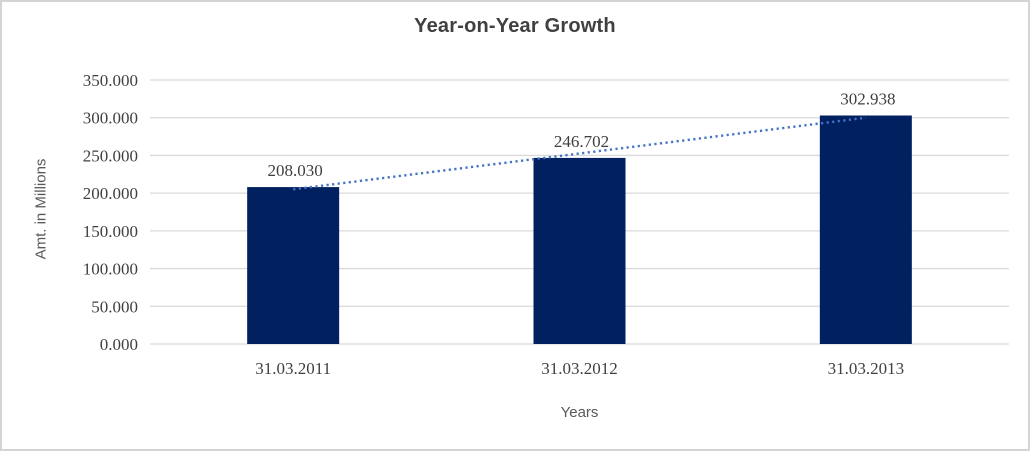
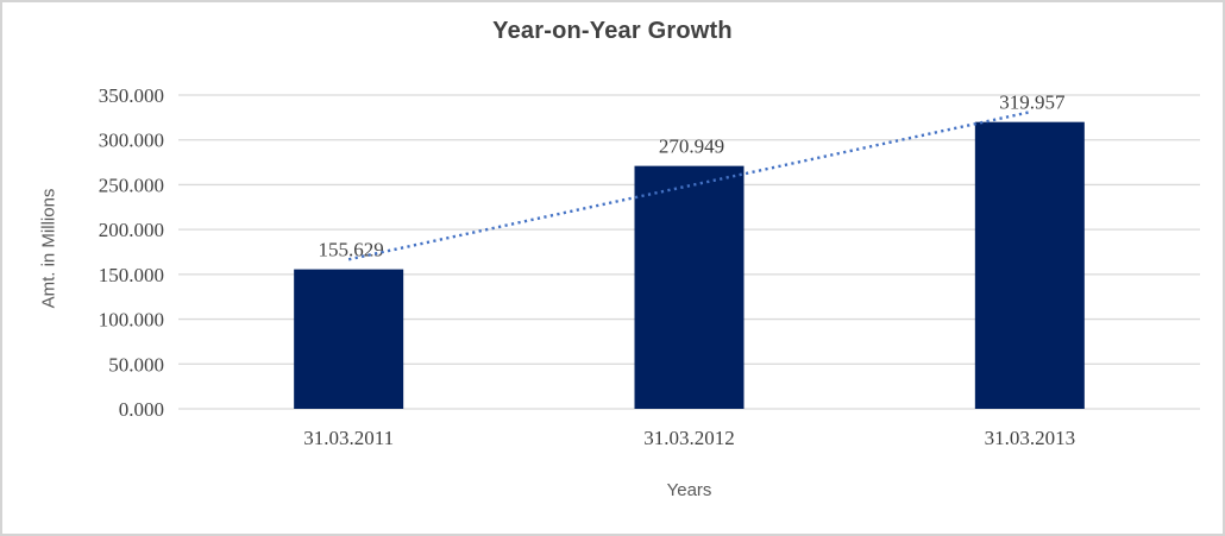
31.03.2011: 208.030 -> 155.629
31.03.2012: 246.702 -> 270.949
31.03.2013: 302.938 -> 319.957
